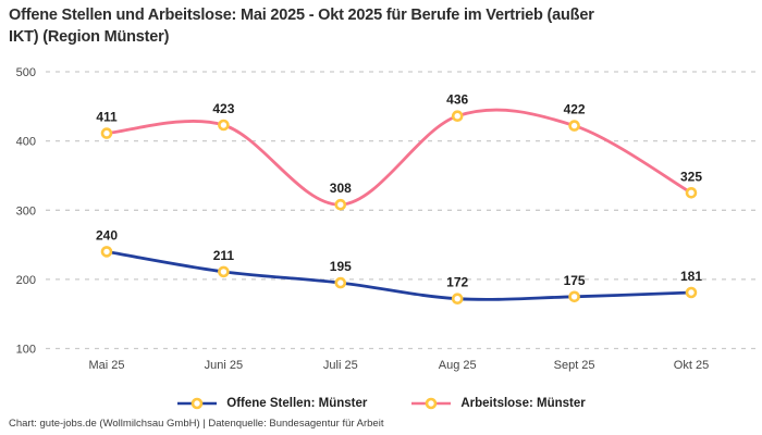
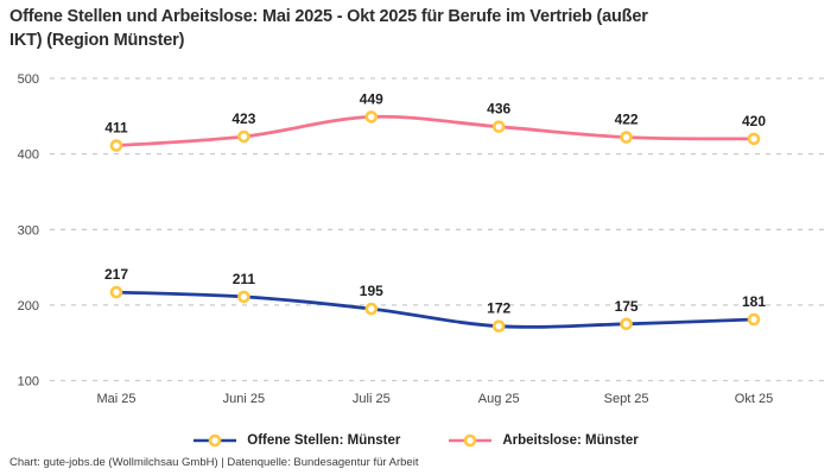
Offene Stellen: Münster/Mai 25: 240 -> 217
Arbeitslose: Münster/Juli 25: 308 -> 449
Arbeitslose: Münster/Okt 25: 325 -> 420
